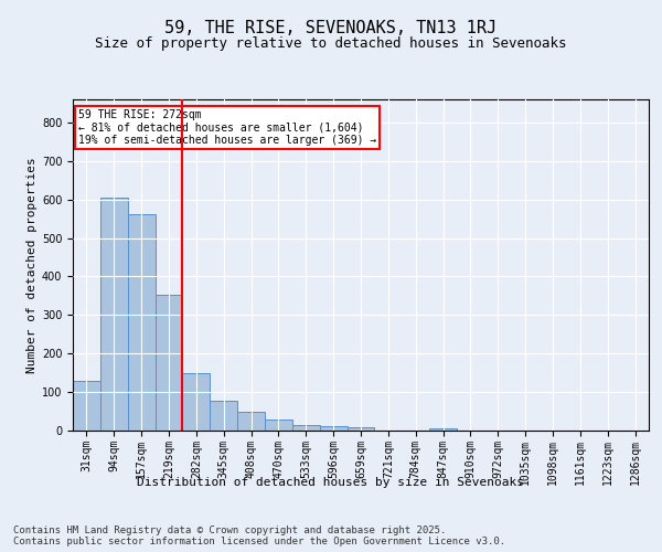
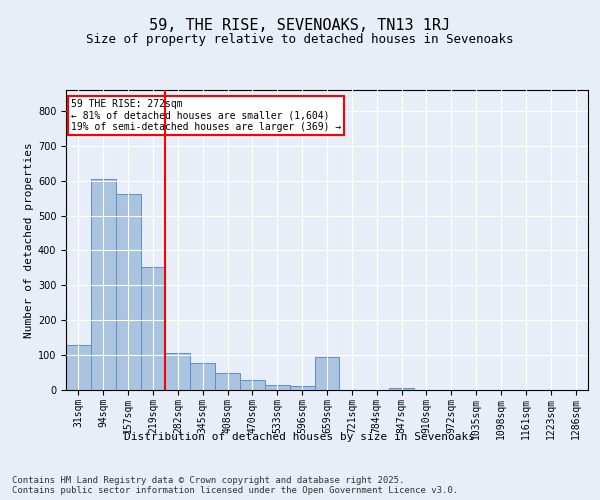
282sqm: 150 -> 105
659sqm: 10 -> 95
